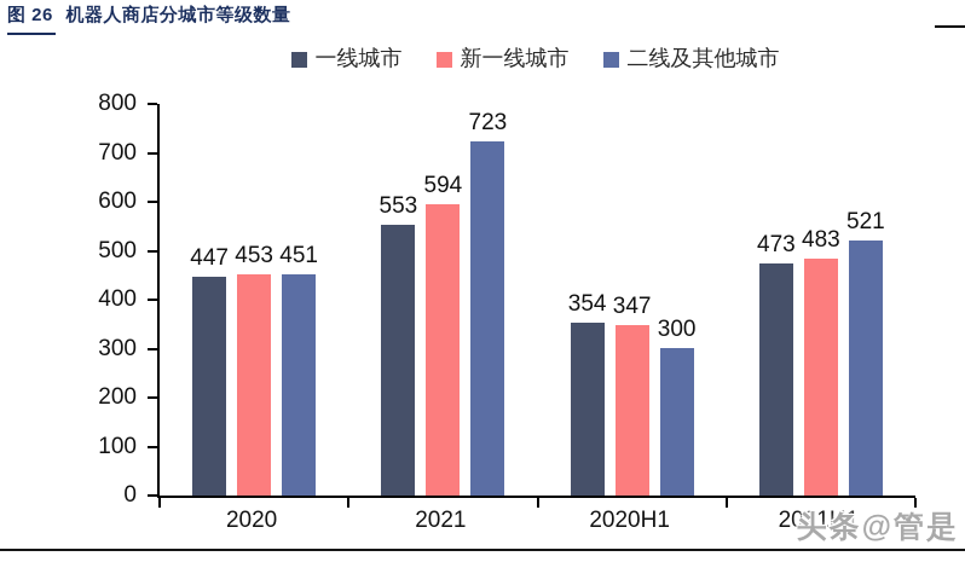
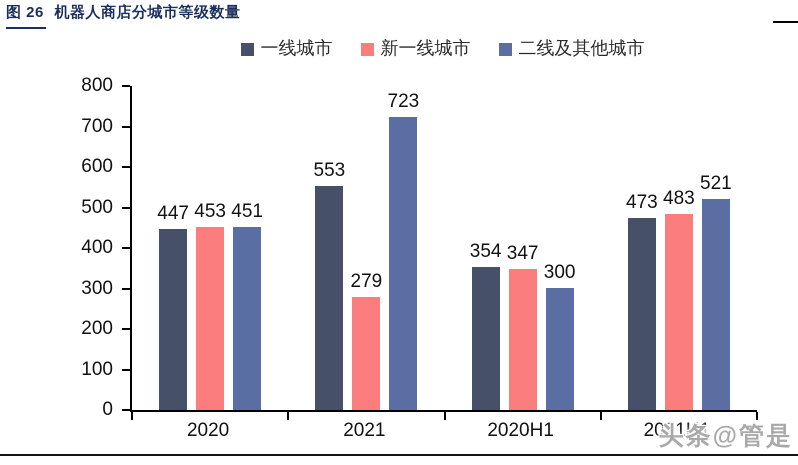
新一线城市/2021: 594 -> 279
